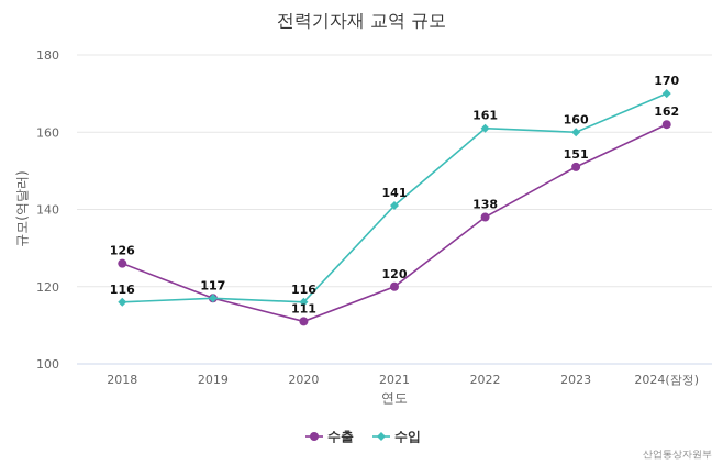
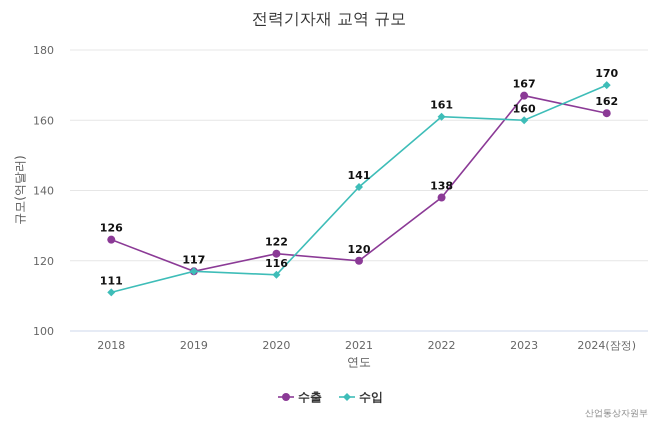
수입/2018: 116 -> 111
수출/2020: 111 -> 122
수출/2023: 151 -> 167
